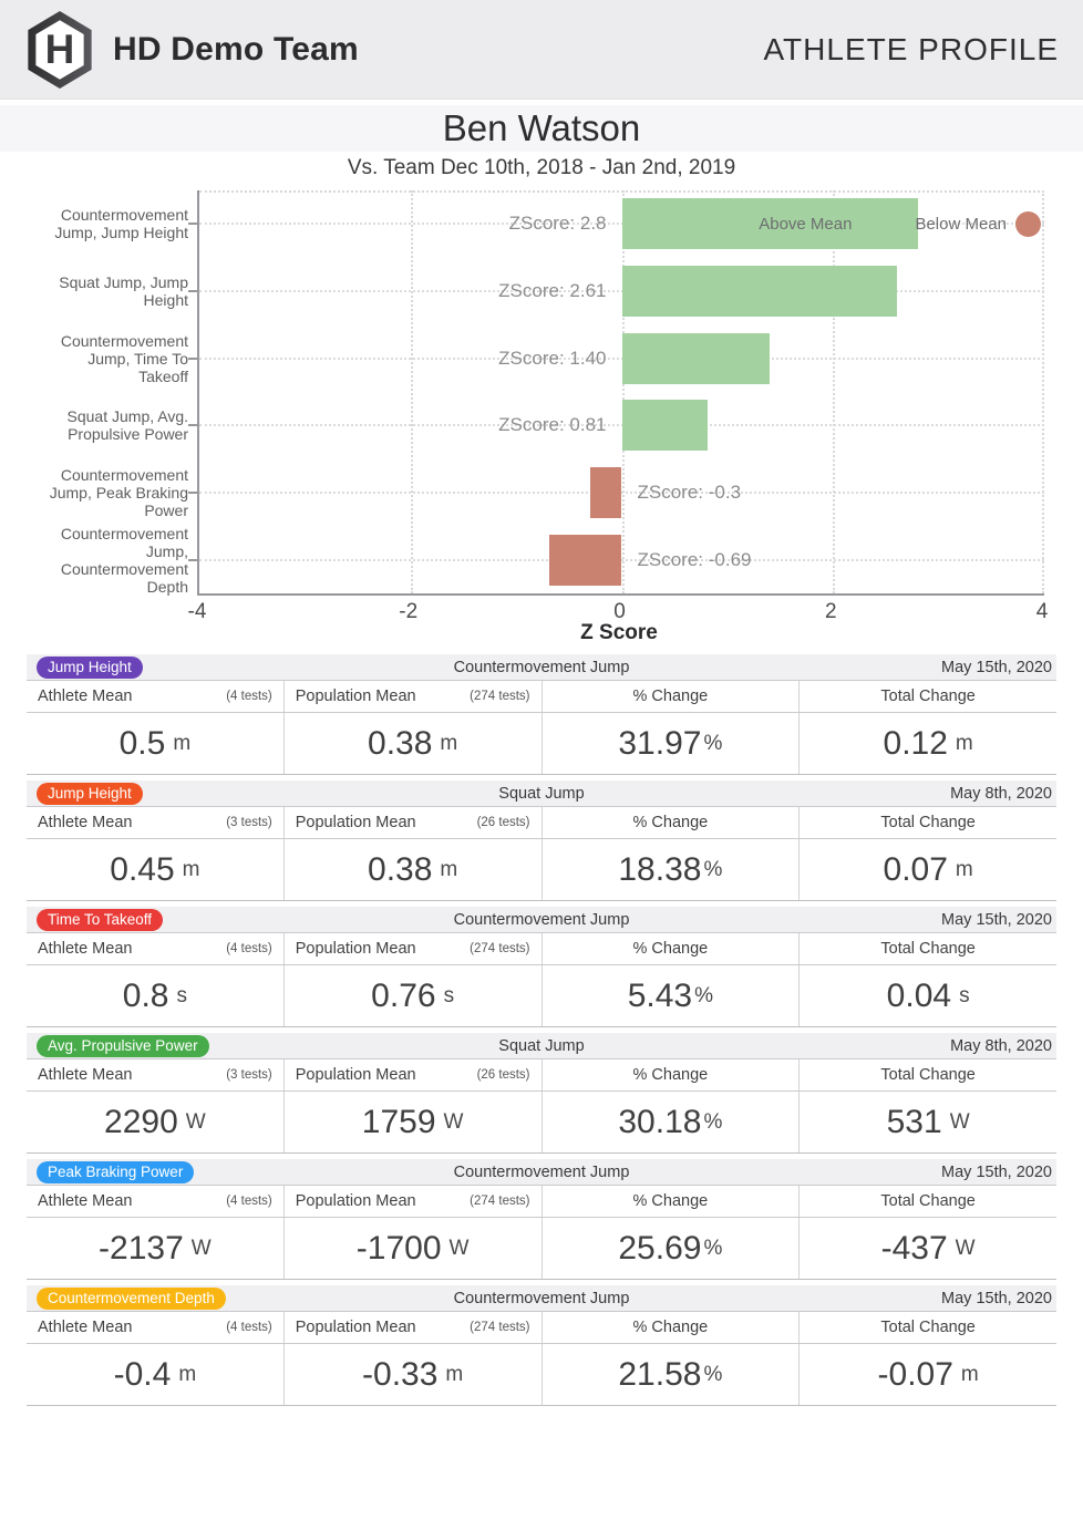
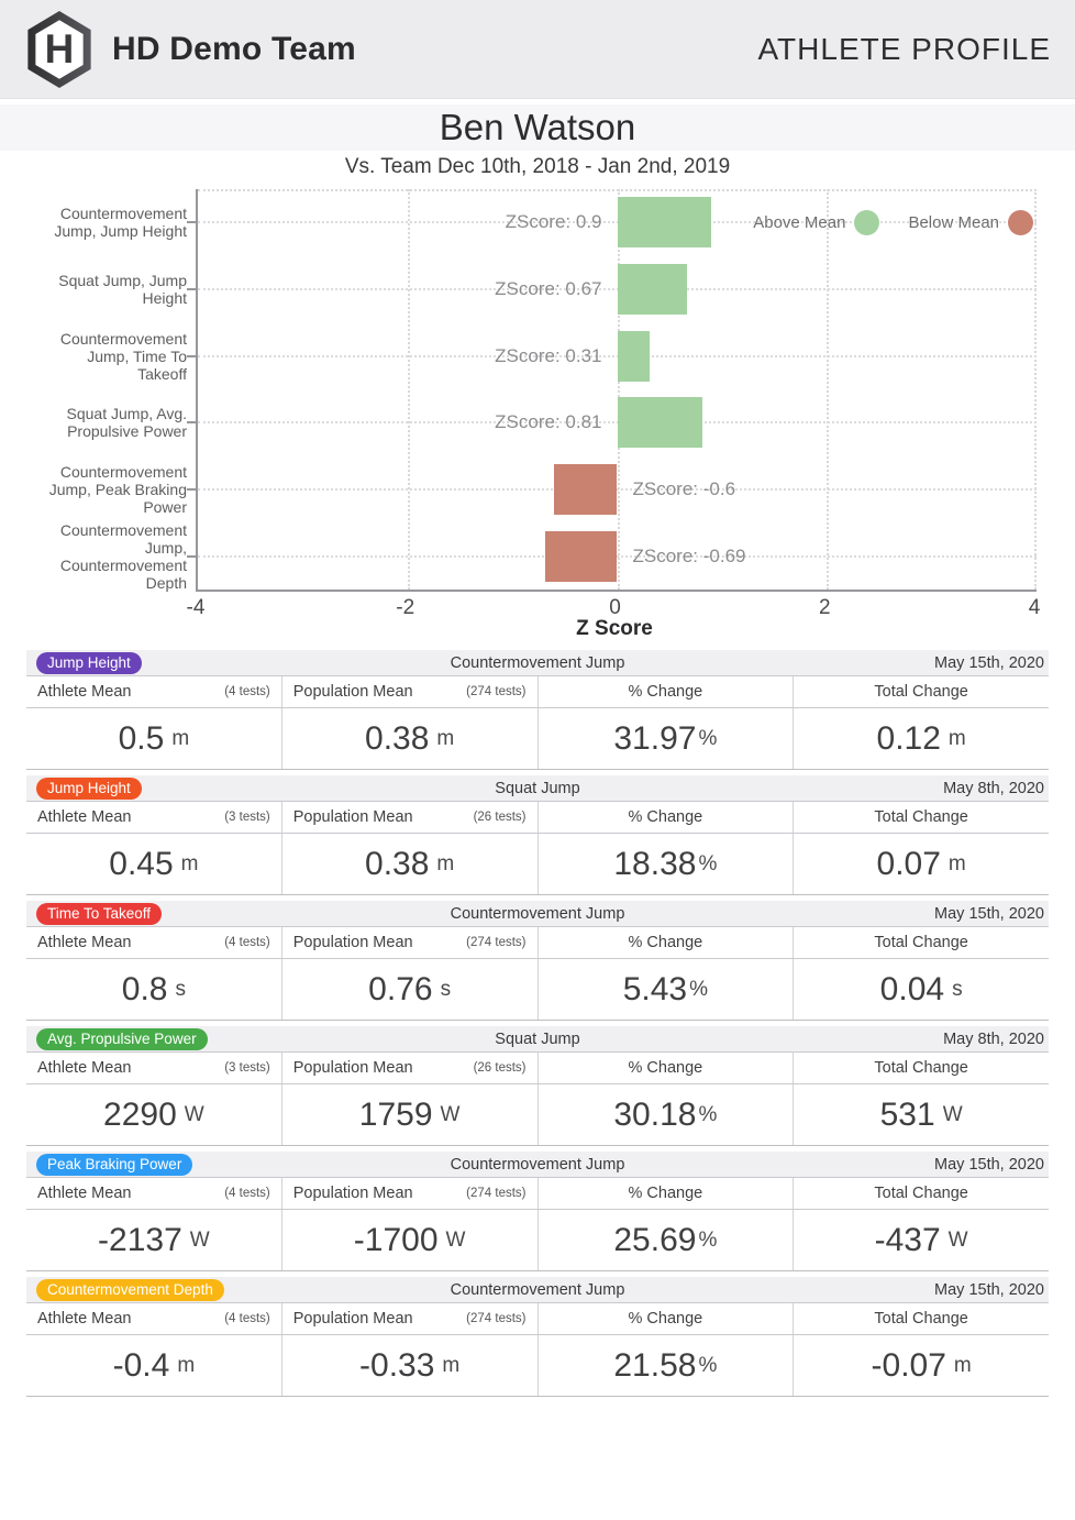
Countermovement Jump, Jump Height: 2.8 -> 0.9
Squat Jump, Jump Height: 2.61 -> 0.67
Countermovement Jump, Time To Takeoff: 1.40 -> 0.31
Countermovement Jump, Peak Braking Power: -0.3 -> -0.6
